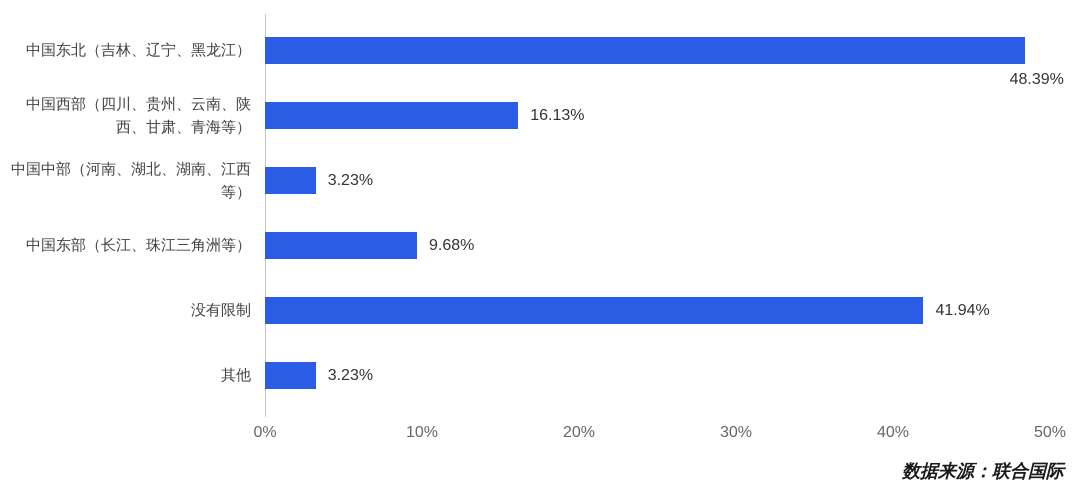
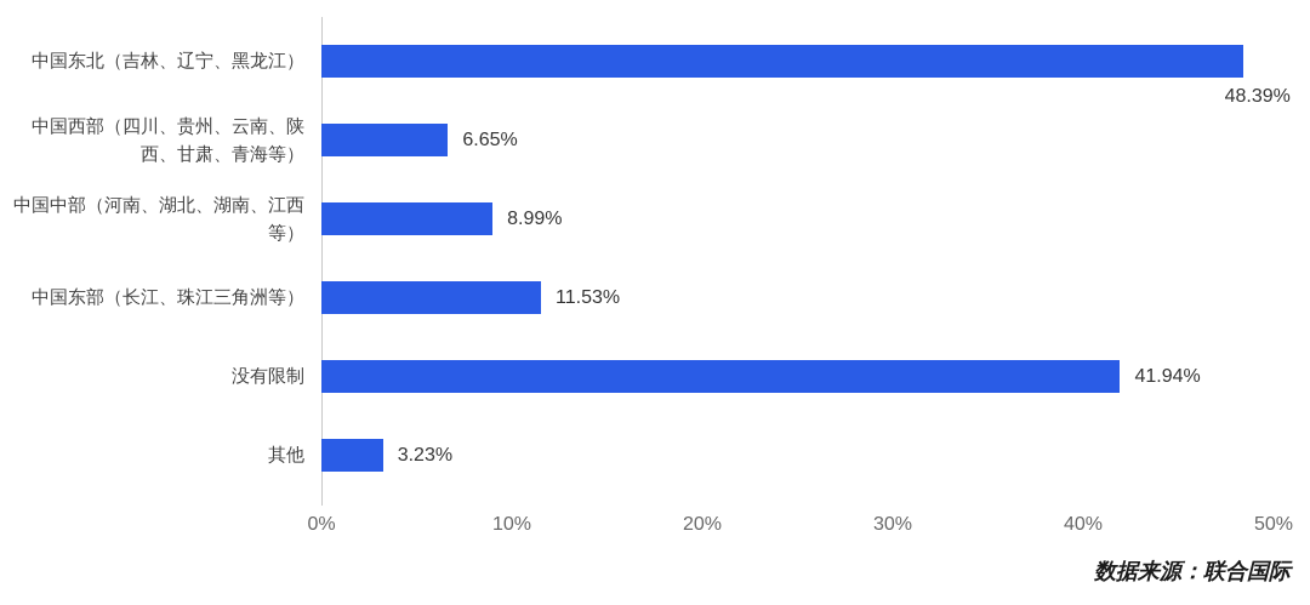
中国西部（四川、贵州、云南、陕西、甘肃、青海等）: 16.13% -> 6.65%
中国中部（河南、湖北、湖南、江西等）: 3.23% -> 8.99%
中国东部（长江、珠江三角洲等）: 9.68% -> 11.53%
